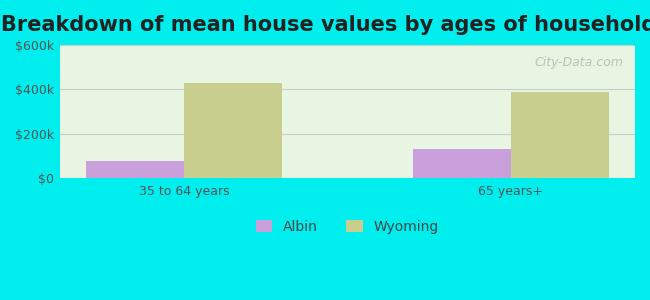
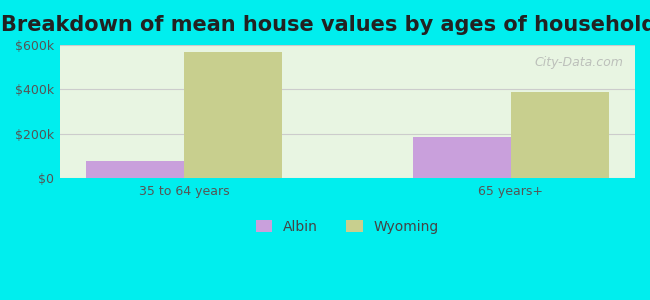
Wyoming/35 to 64 years: $430k -> $570k
Albin/65 years+: $133k -> $185k
